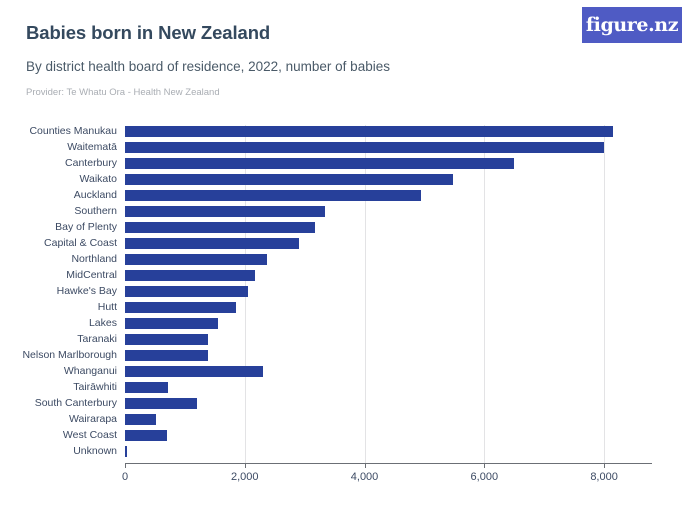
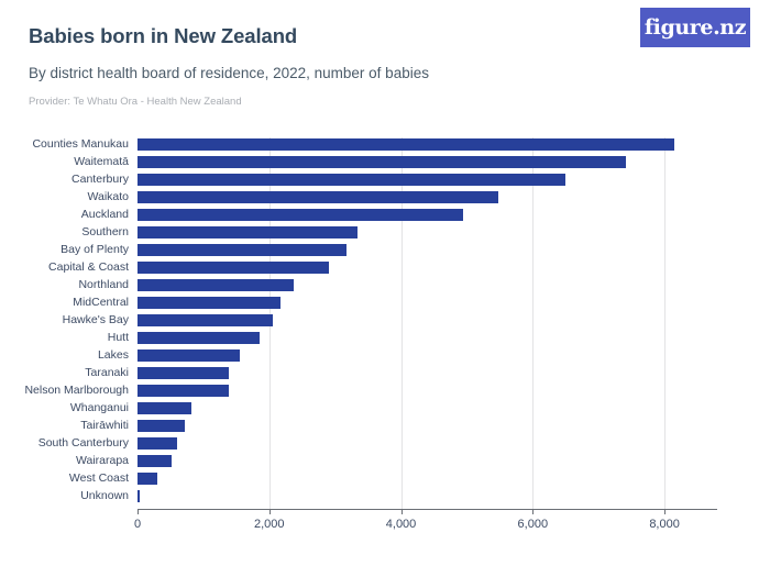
Waitematā: 8000 -> 7400
Whanganui: 2300 -> 800
South Canterbury: 1200 -> 600
West Coast: 700 -> 300
